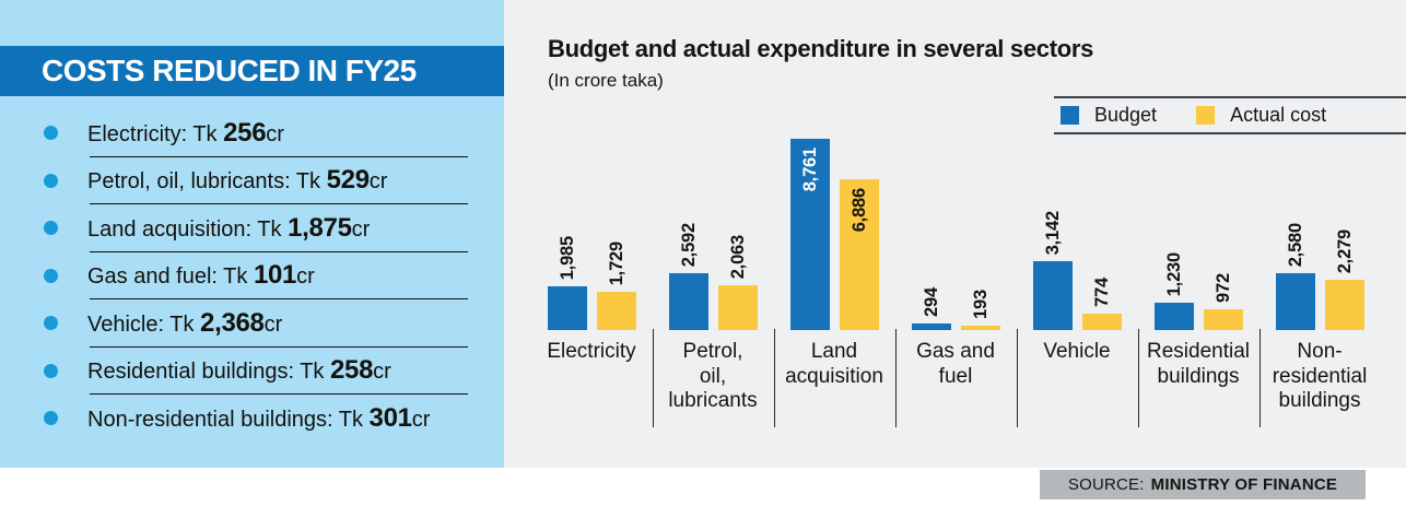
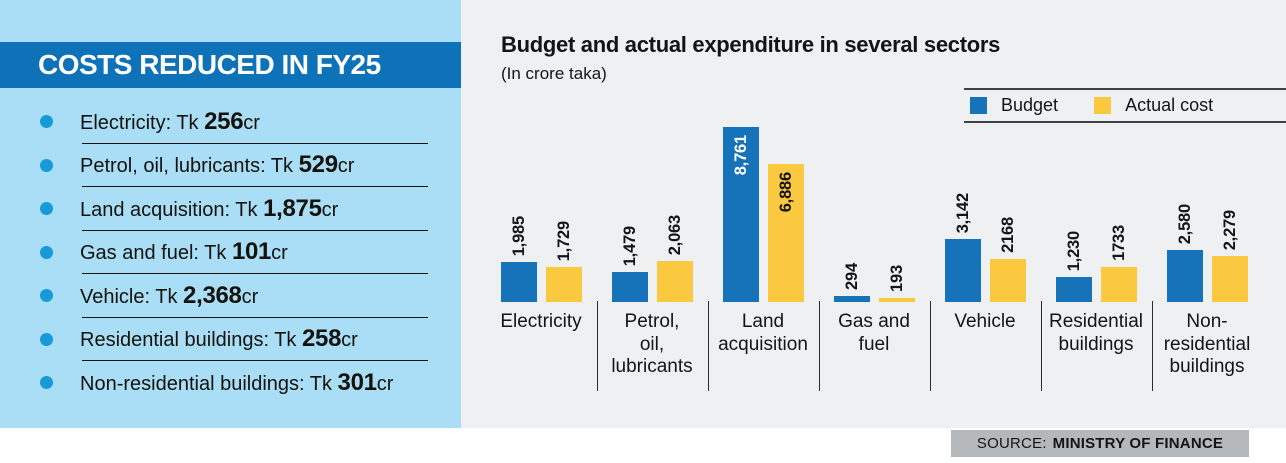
Budget/Petrol, oil, lubricants: 2,592 -> 1,479
Actual cost/Vehicle: 774 -> 2168
Actual cost/Residential buildings: 972 -> 1733
